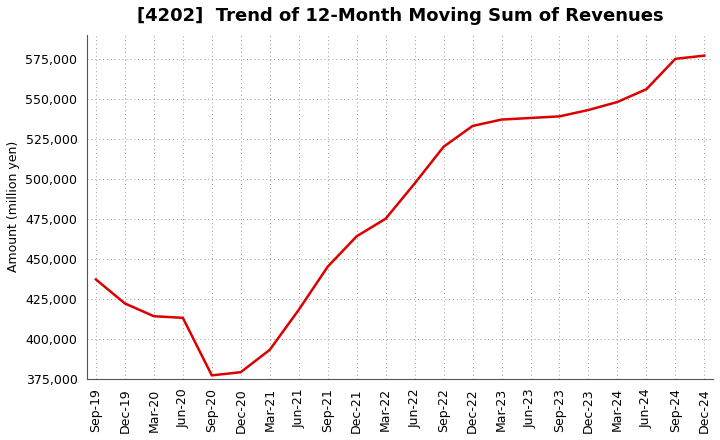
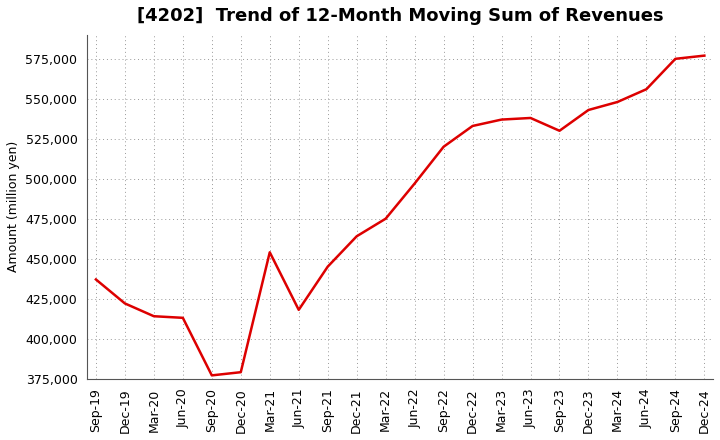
Mar-21: 393,000 -> 454,000
Sep-23: 539,000 -> 530,000
